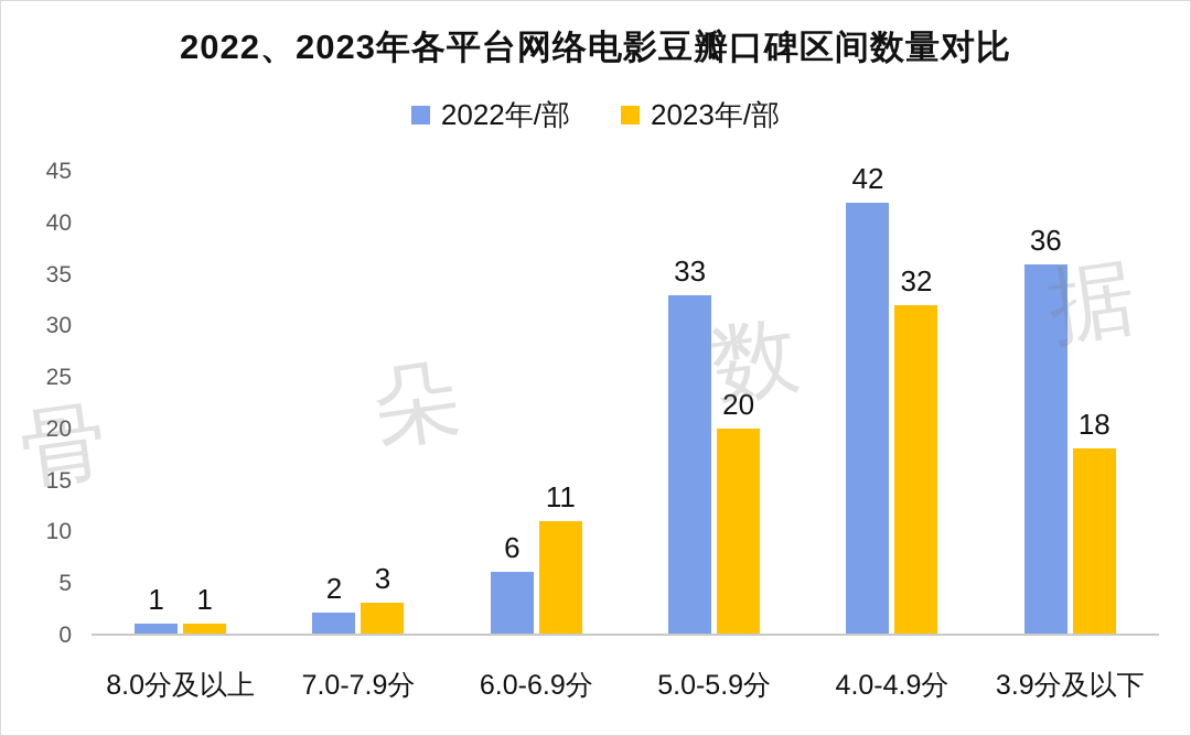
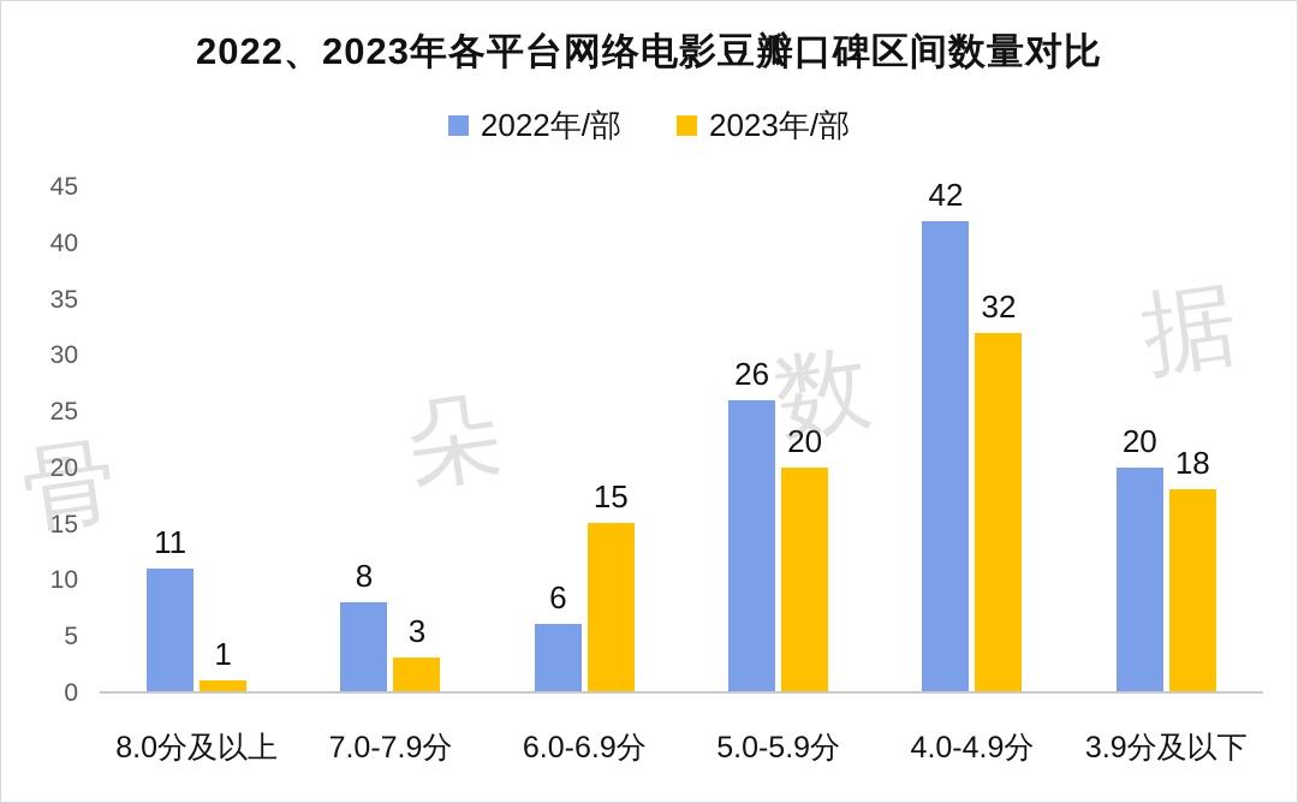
2022年/部/8.0分及以上: 1 -> 11
2022年/部/7.0-7.9分: 2 -> 8
2023年/部/6.0-6.9分: 11 -> 15
2022年/部/5.0-5.9分: 33 -> 26
2022年/部/3.9分及以下: 36 -> 20
